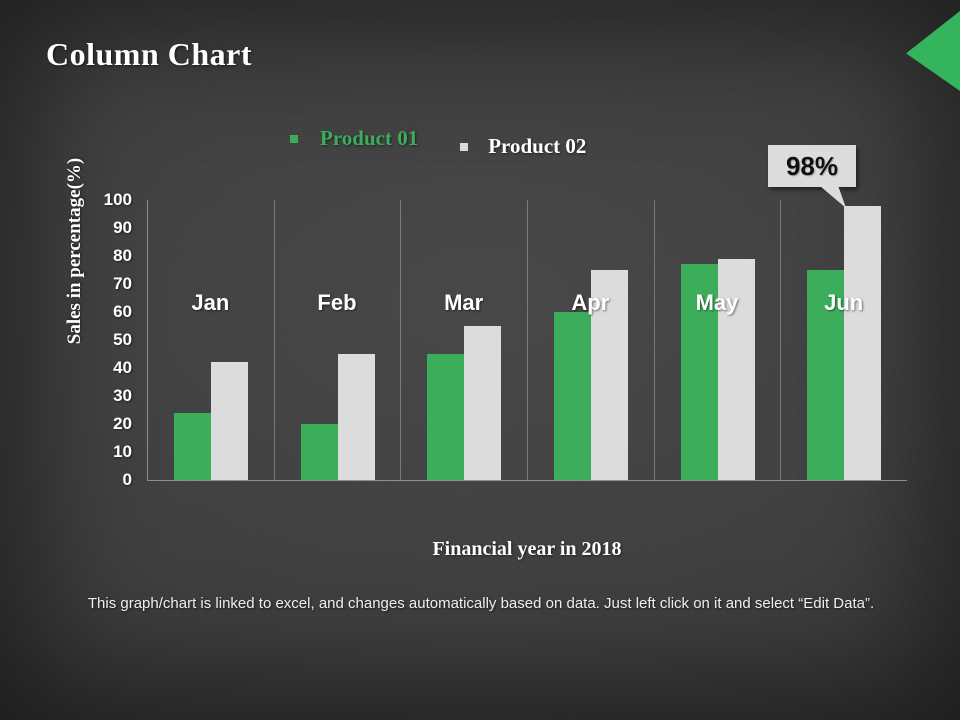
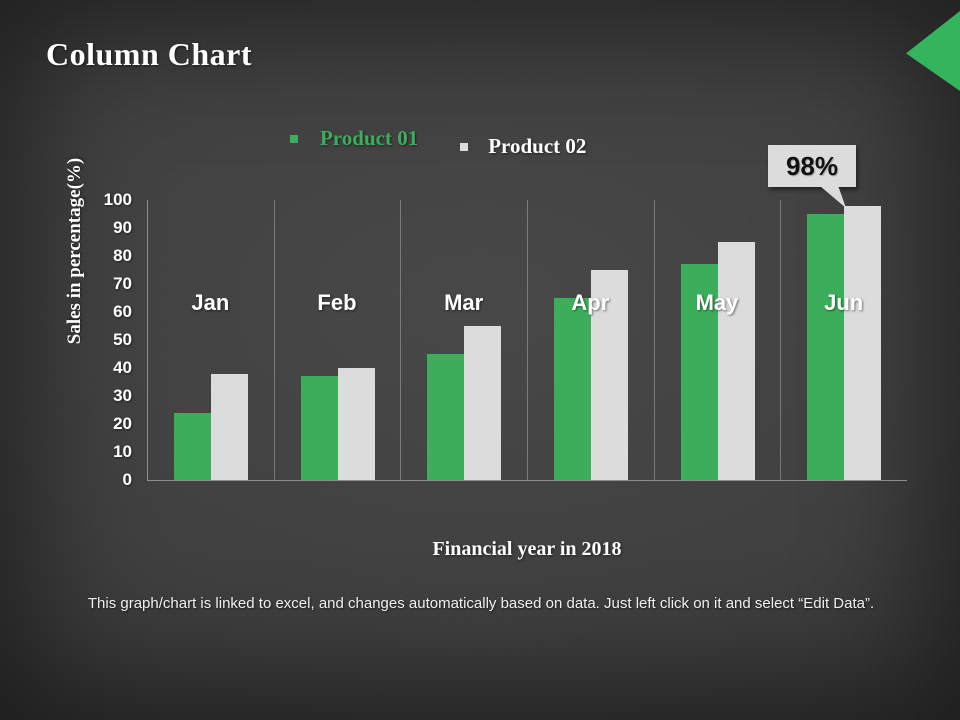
Product 02/Jan: 42 -> 38
Product 01/Feb: 20 -> 37
Product 02/Feb: 45 -> 40
Product 01/Apr: 60 -> 65
Product 02/May: 79 -> 85
Product 01/Jun: 75 -> 95
